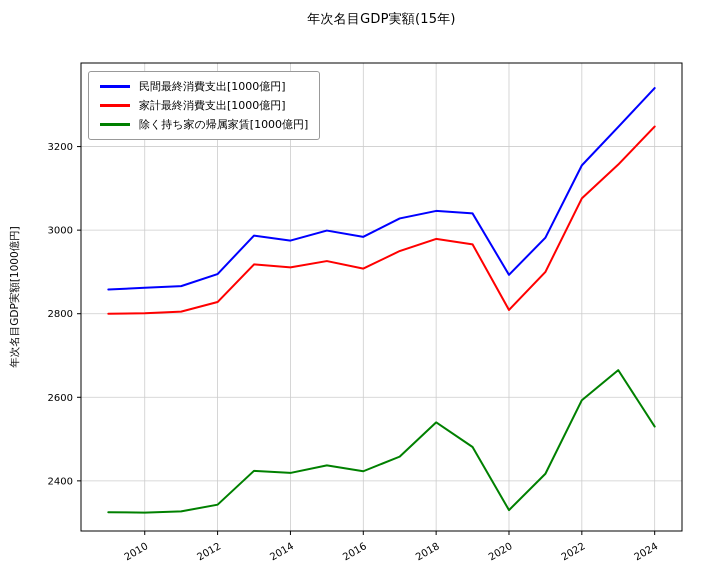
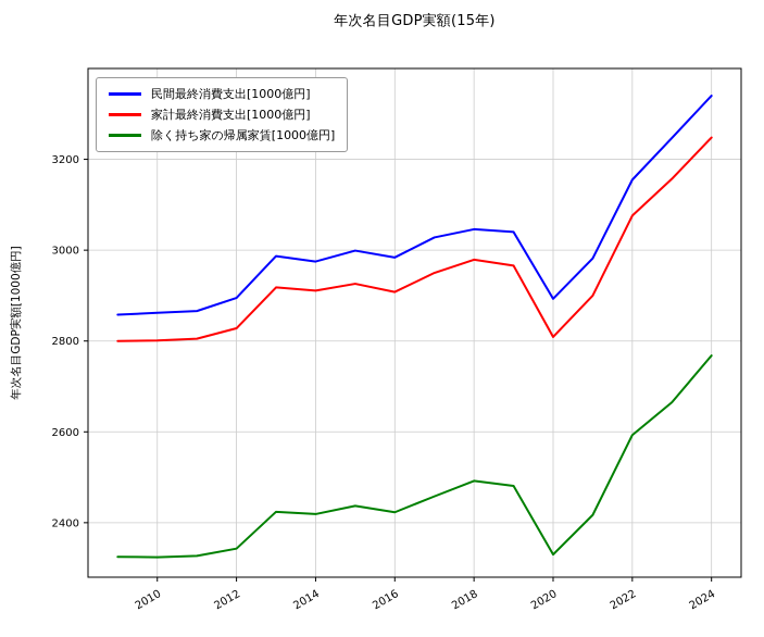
除く持ち家の帰属家賃[1000億円]/2018: 2540 -> 2490
除く持ち家の帰属家賃[1000億円]/2024: 2530 -> 2770
